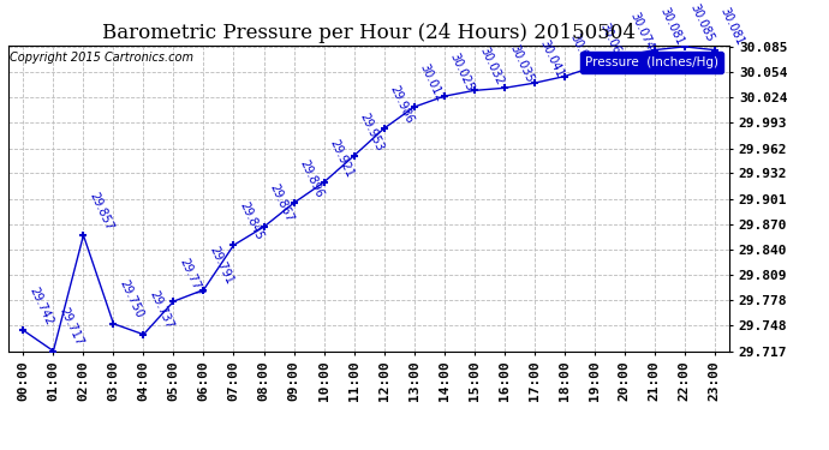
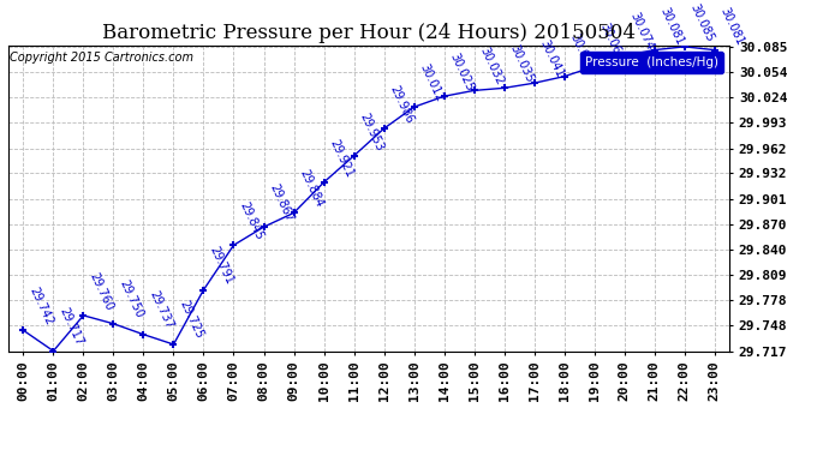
02:00: 29.857 -> 29.760
05:00: 29.777 -> 29.725
09:00: 29.896 -> 29.884
